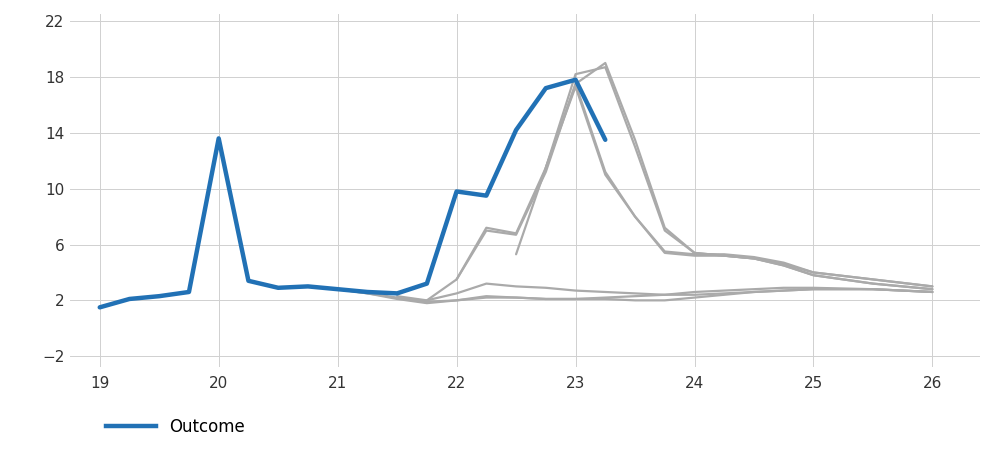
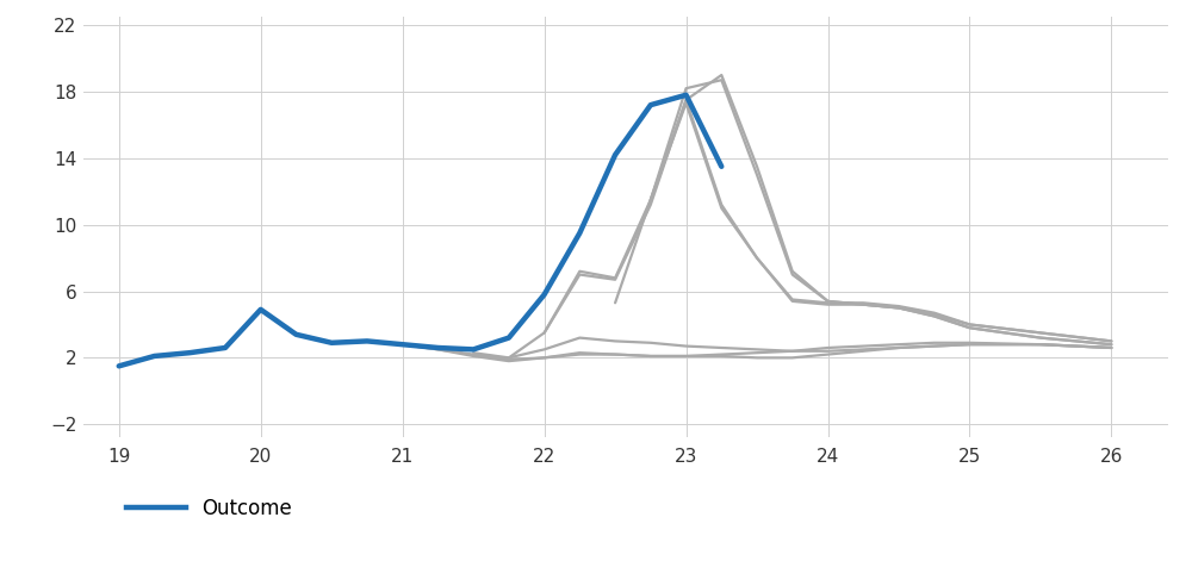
Outcome/20: 13.6 -> 4.9
Outcome/22: 9.8 -> 5.8
